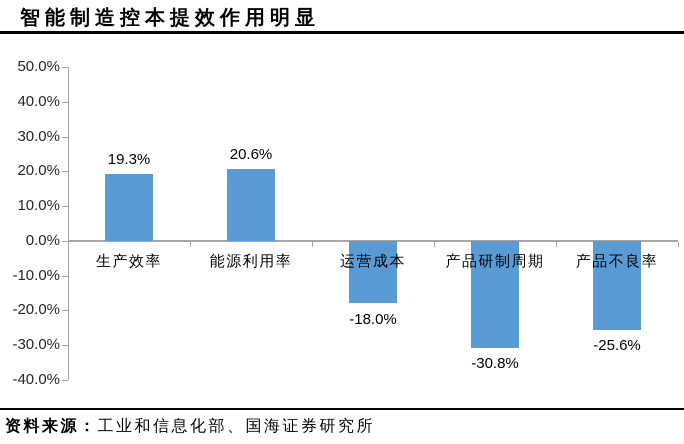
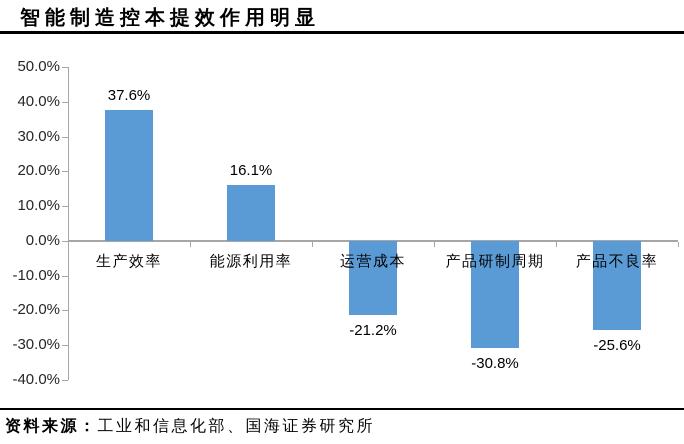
生产效率: 19.3% -> 37.6%
能源利用率: 20.6% -> 16.1%
运营成本: -18.0% -> -21.2%
